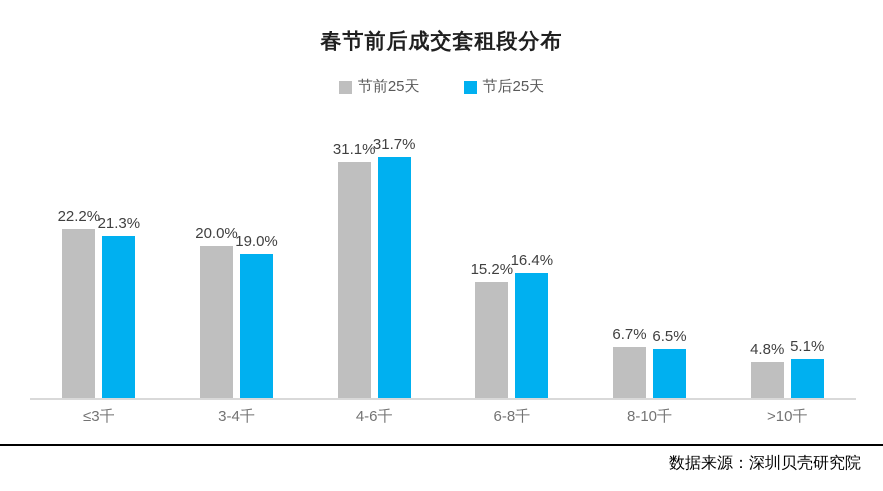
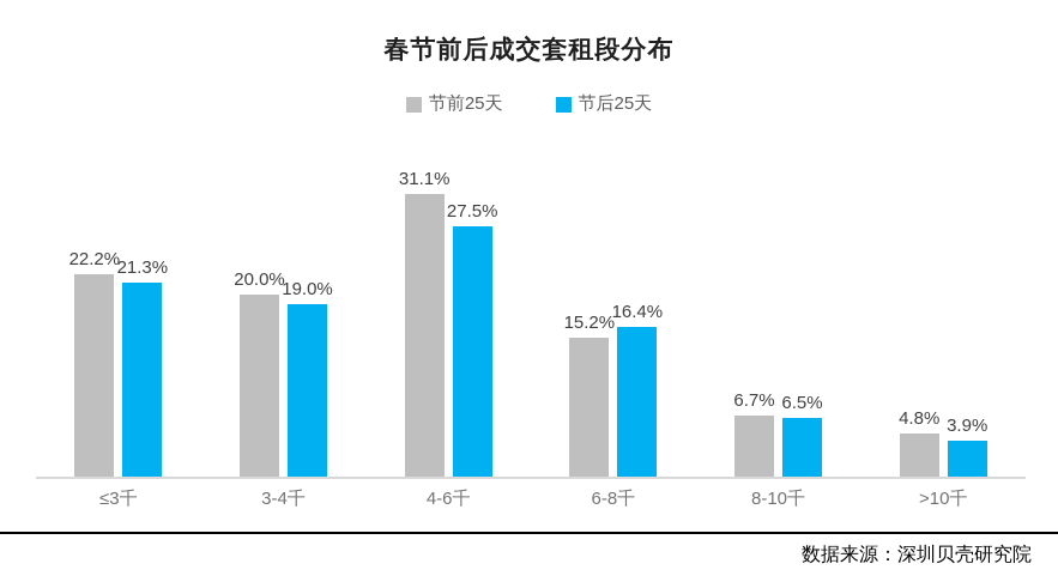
节后25天/4-6千: 31.7% -> 27.5%
节后25天/>10千: 5.1% -> 3.9%
